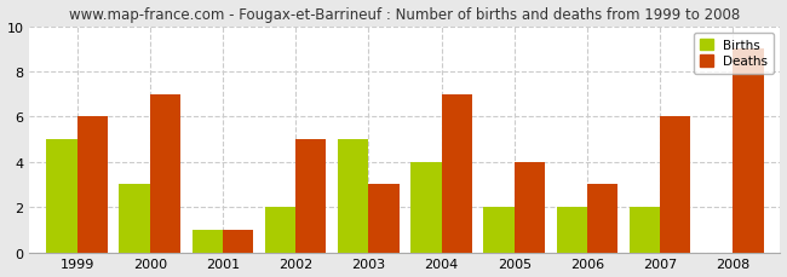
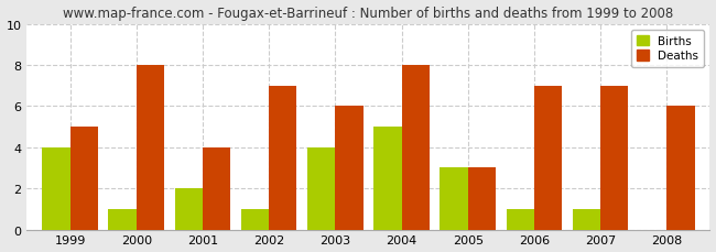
Births/1999: 5 -> 4
Deaths/1999: 6 -> 5
Births/2000: 3 -> 1
Deaths/2000: 7 -> 8
Births/2001: 1 -> 2
Deaths/2001: 1 -> 4
Births/2002: 2 -> 1
Deaths/2002: 5 -> 7
Births/2003: 5 -> 4
Deaths/2003: 3 -> 6
Births/2004: 4 -> 5
Deaths/2004: 7 -> 8
Births/2005: 2 -> 3
Deaths/2005: 4 -> 3
Births/2006: 2 -> 1
Deaths/2006: 3 -> 7
Births/2007: 2 -> 1
Deaths/2007: 6 -> 7
Deaths/2008: 9 -> 6
